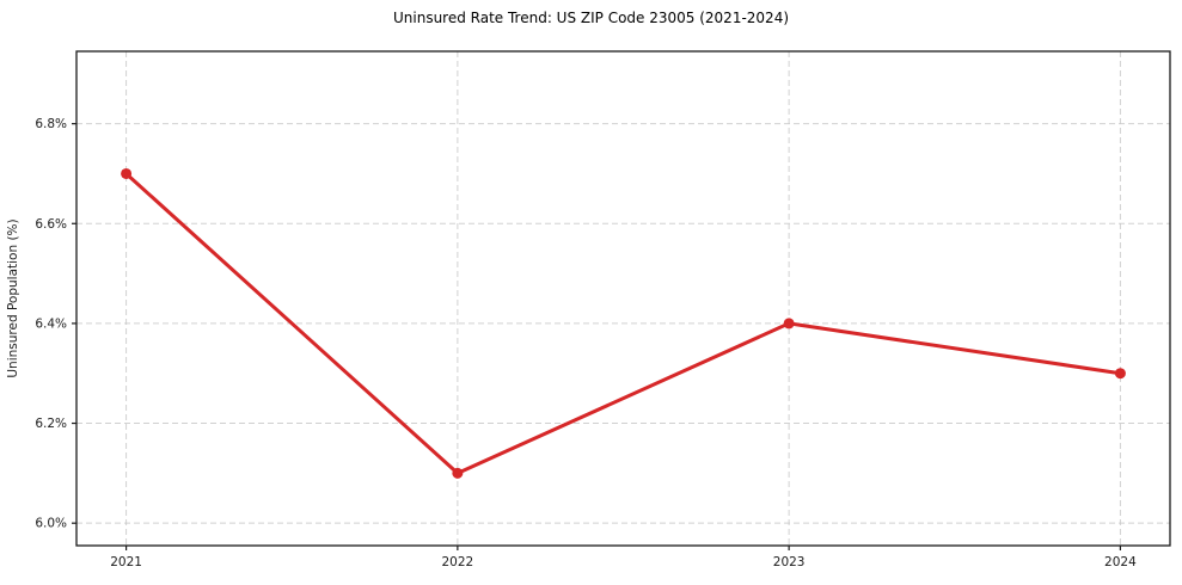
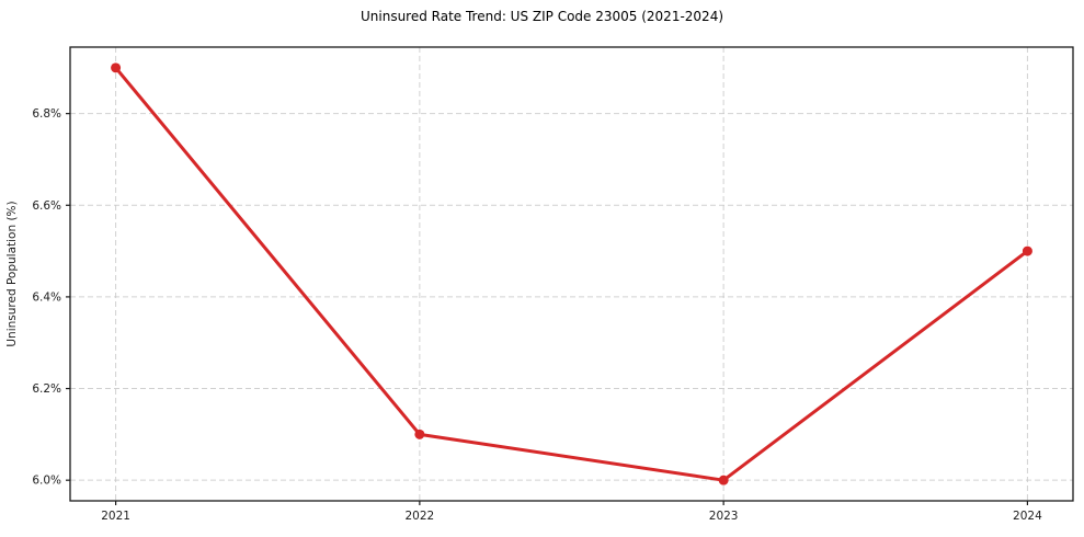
2021: 6.7% -> 6.9%
2023: 6.4% -> 6.0%
2024: 6.3% -> 6.5%
